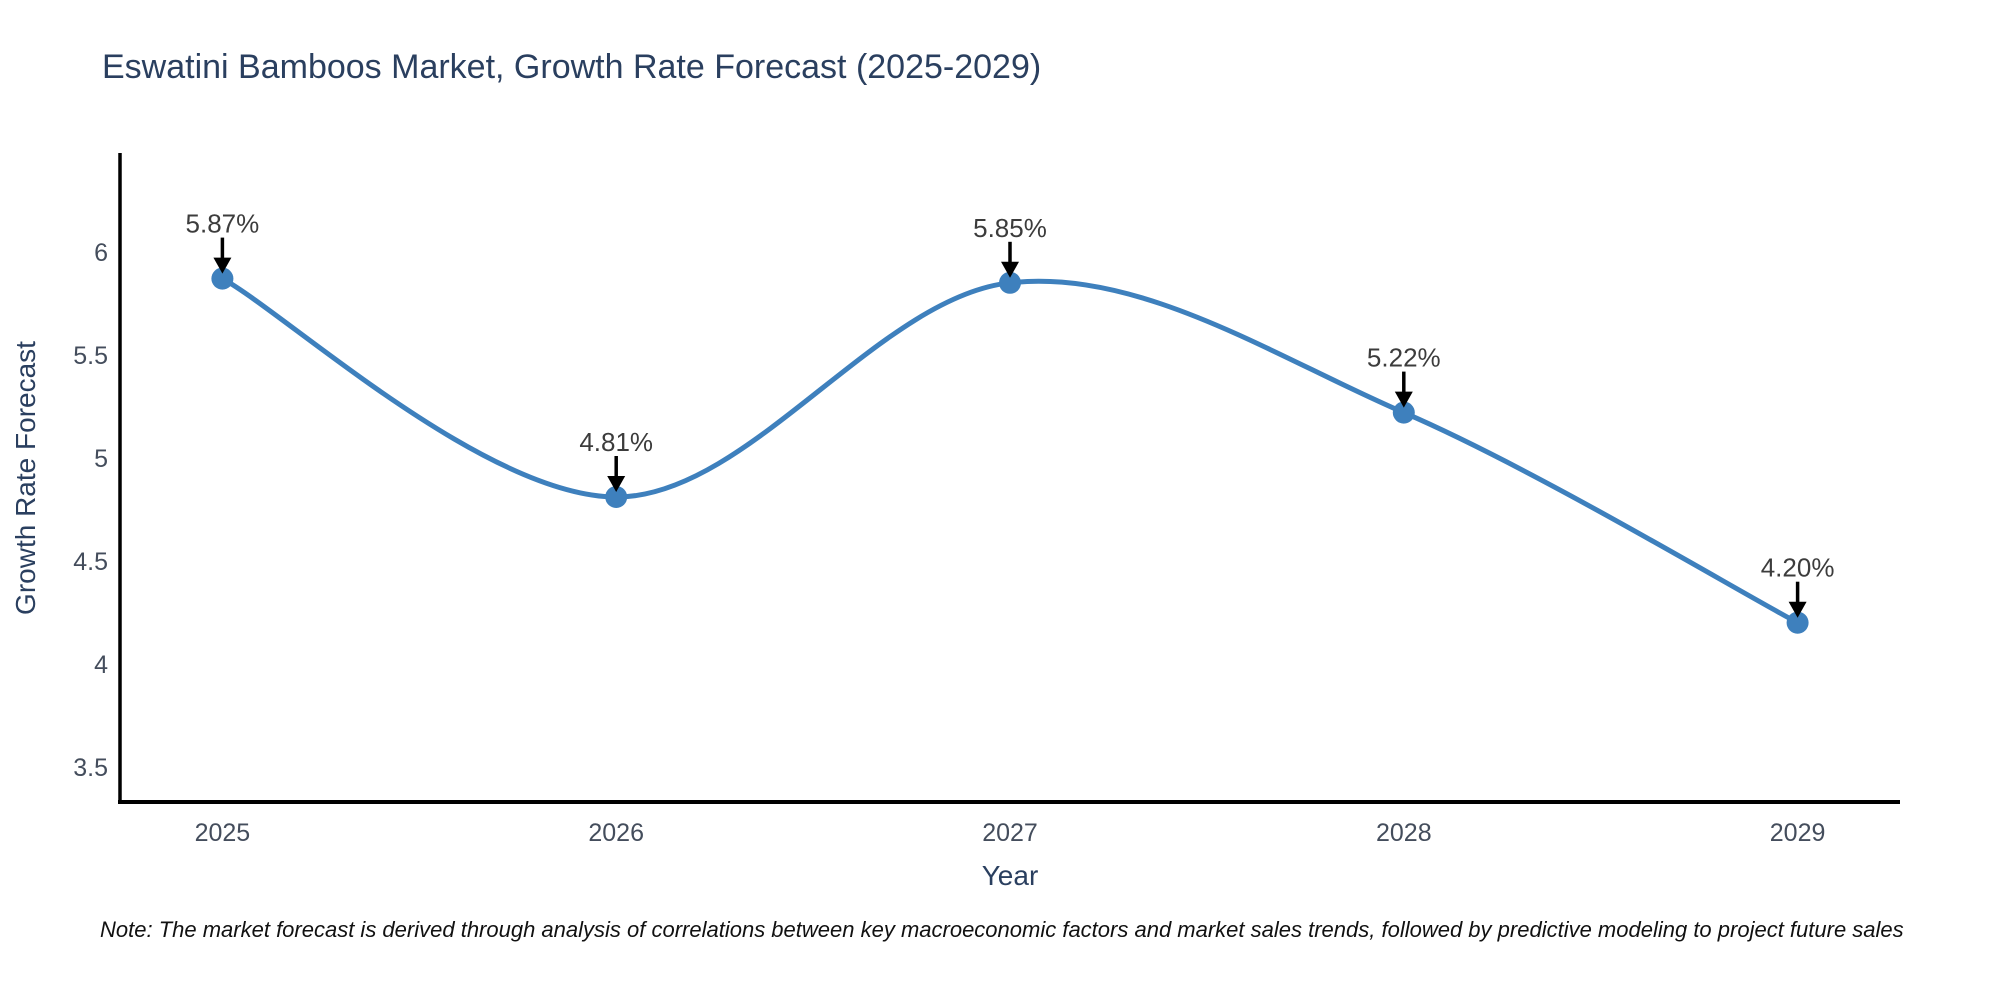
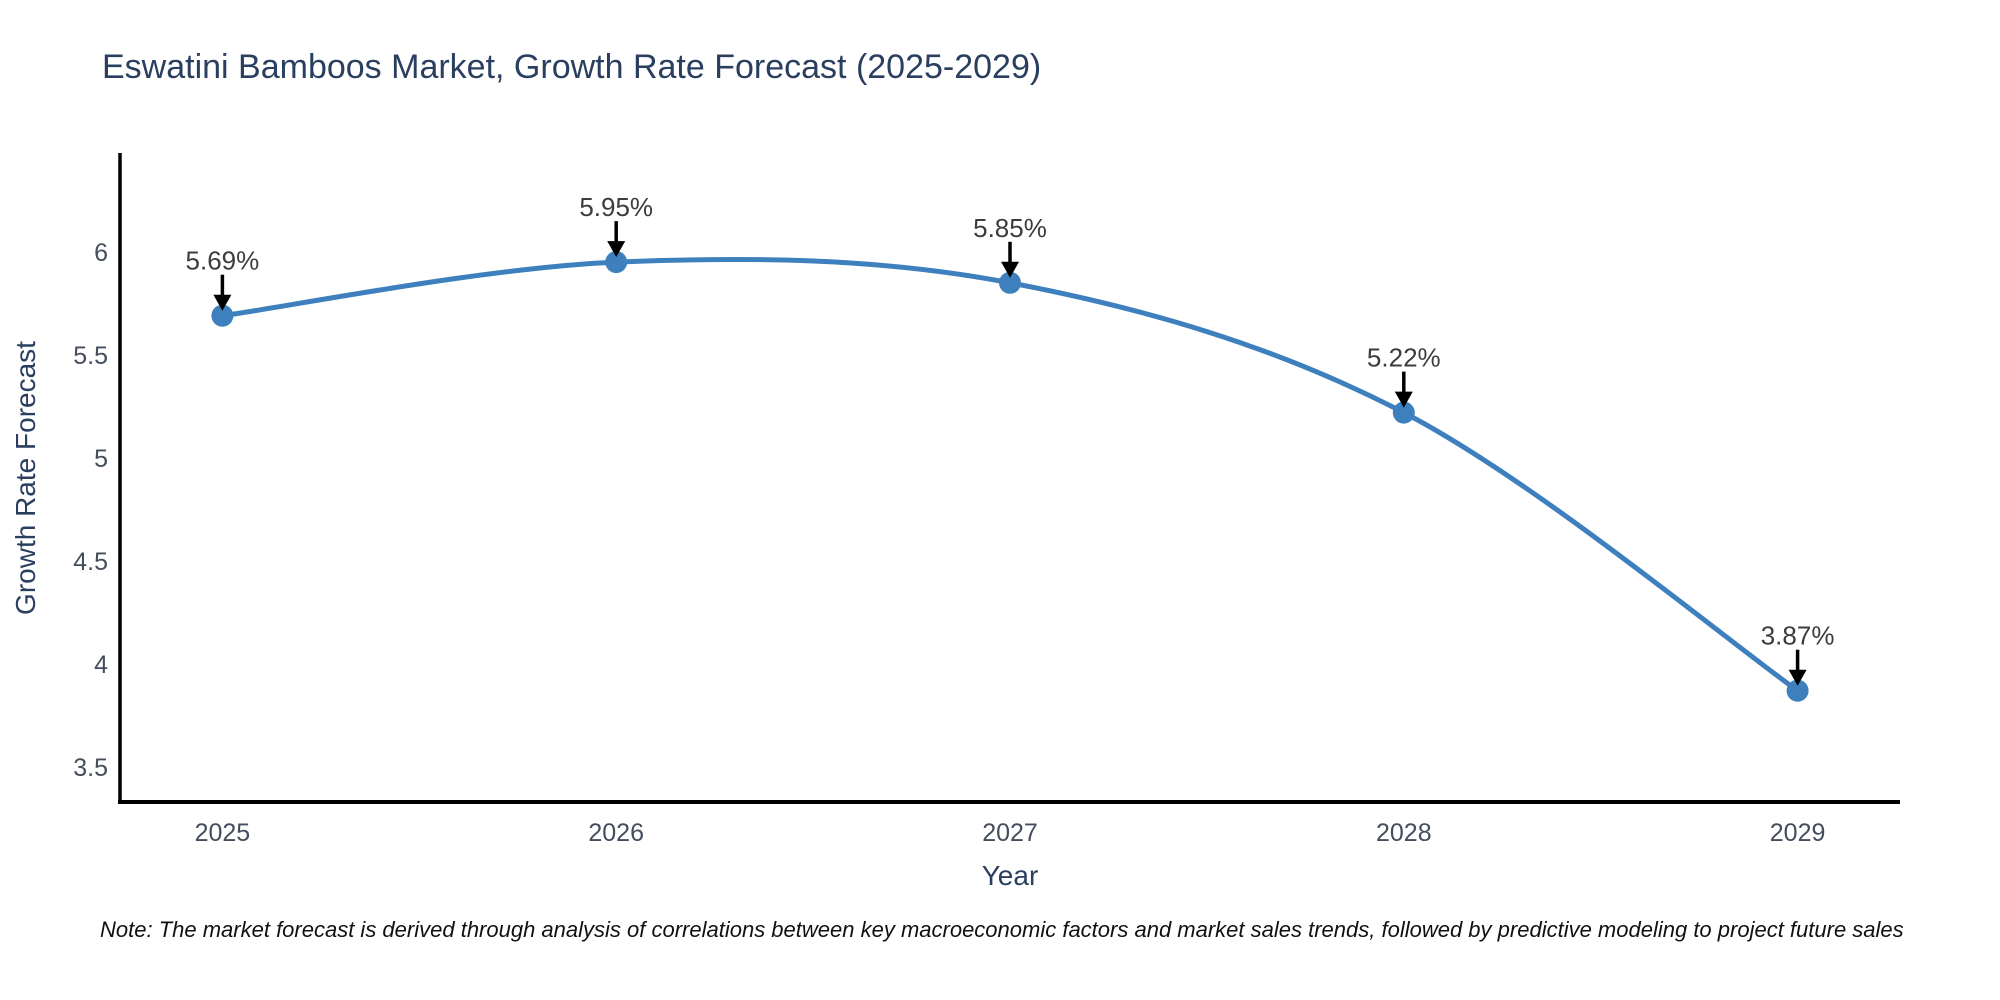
2025: 5.87% -> 5.69%
2026: 4.81% -> 5.95%
2029: 4.20% -> 3.87%
